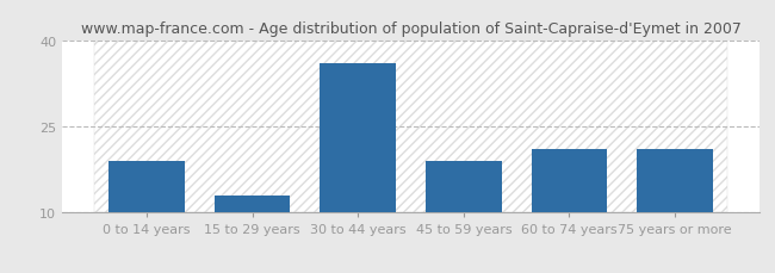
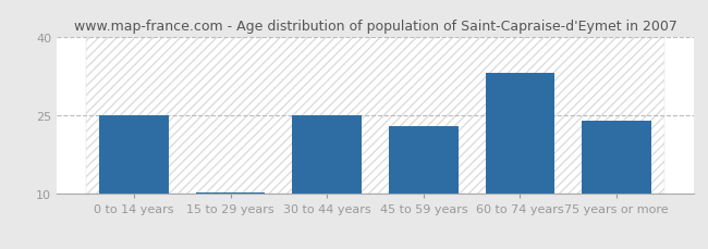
0 to 14 years: 19.0 -> 25.0
15 to 29 years: 13.0 -> 10.2
30 to 44 years: 36.0 -> 25.0
45 to 59 years: 19.0 -> 23.0
60 to 74 years: 21.0 -> 33.0
75 years or more: 21.0 -> 24.0
